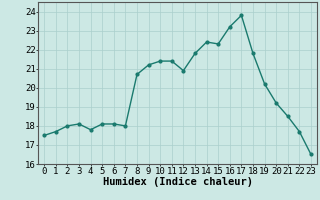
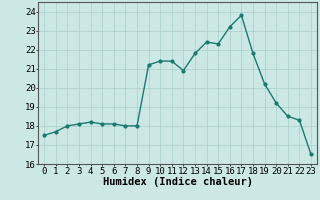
4: 17.8 -> 18.2
8: 20.7 -> 18.0
22: 17.7 -> 18.3
